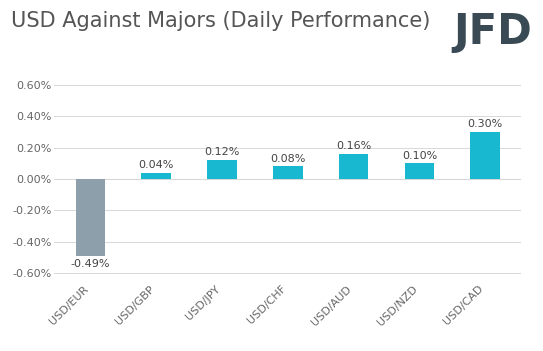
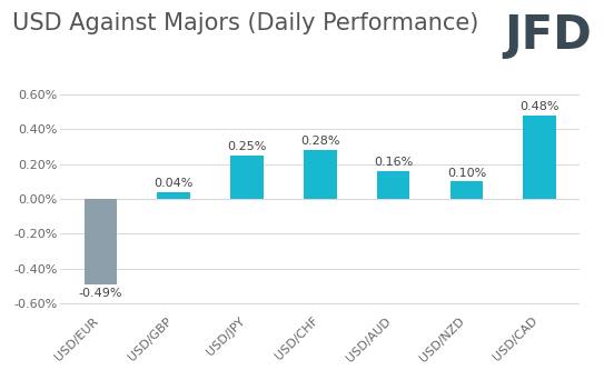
USD/JPY: 0.12% -> 0.25%
USD/CHF: 0.08% -> 0.28%
USD/CAD: 0.30% -> 0.48%
